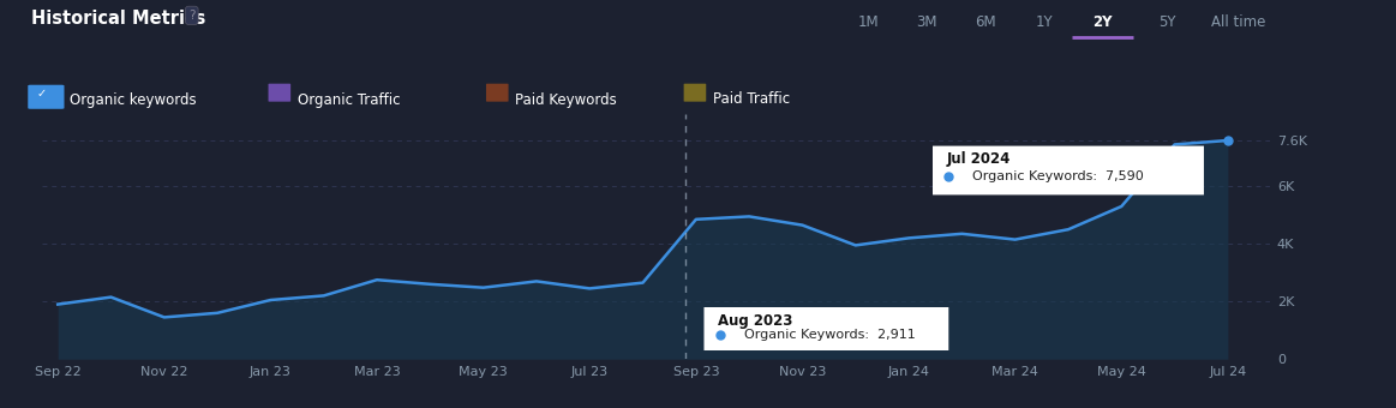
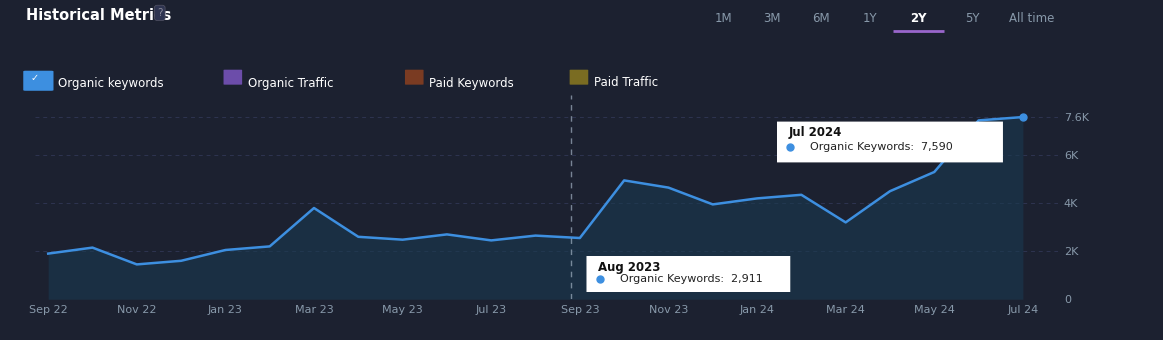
Mar 23: 2.75K -> 3.80K
Sep 23: 4.85K -> 2.55K
Mar 24: 4.15K -> 3.20K
